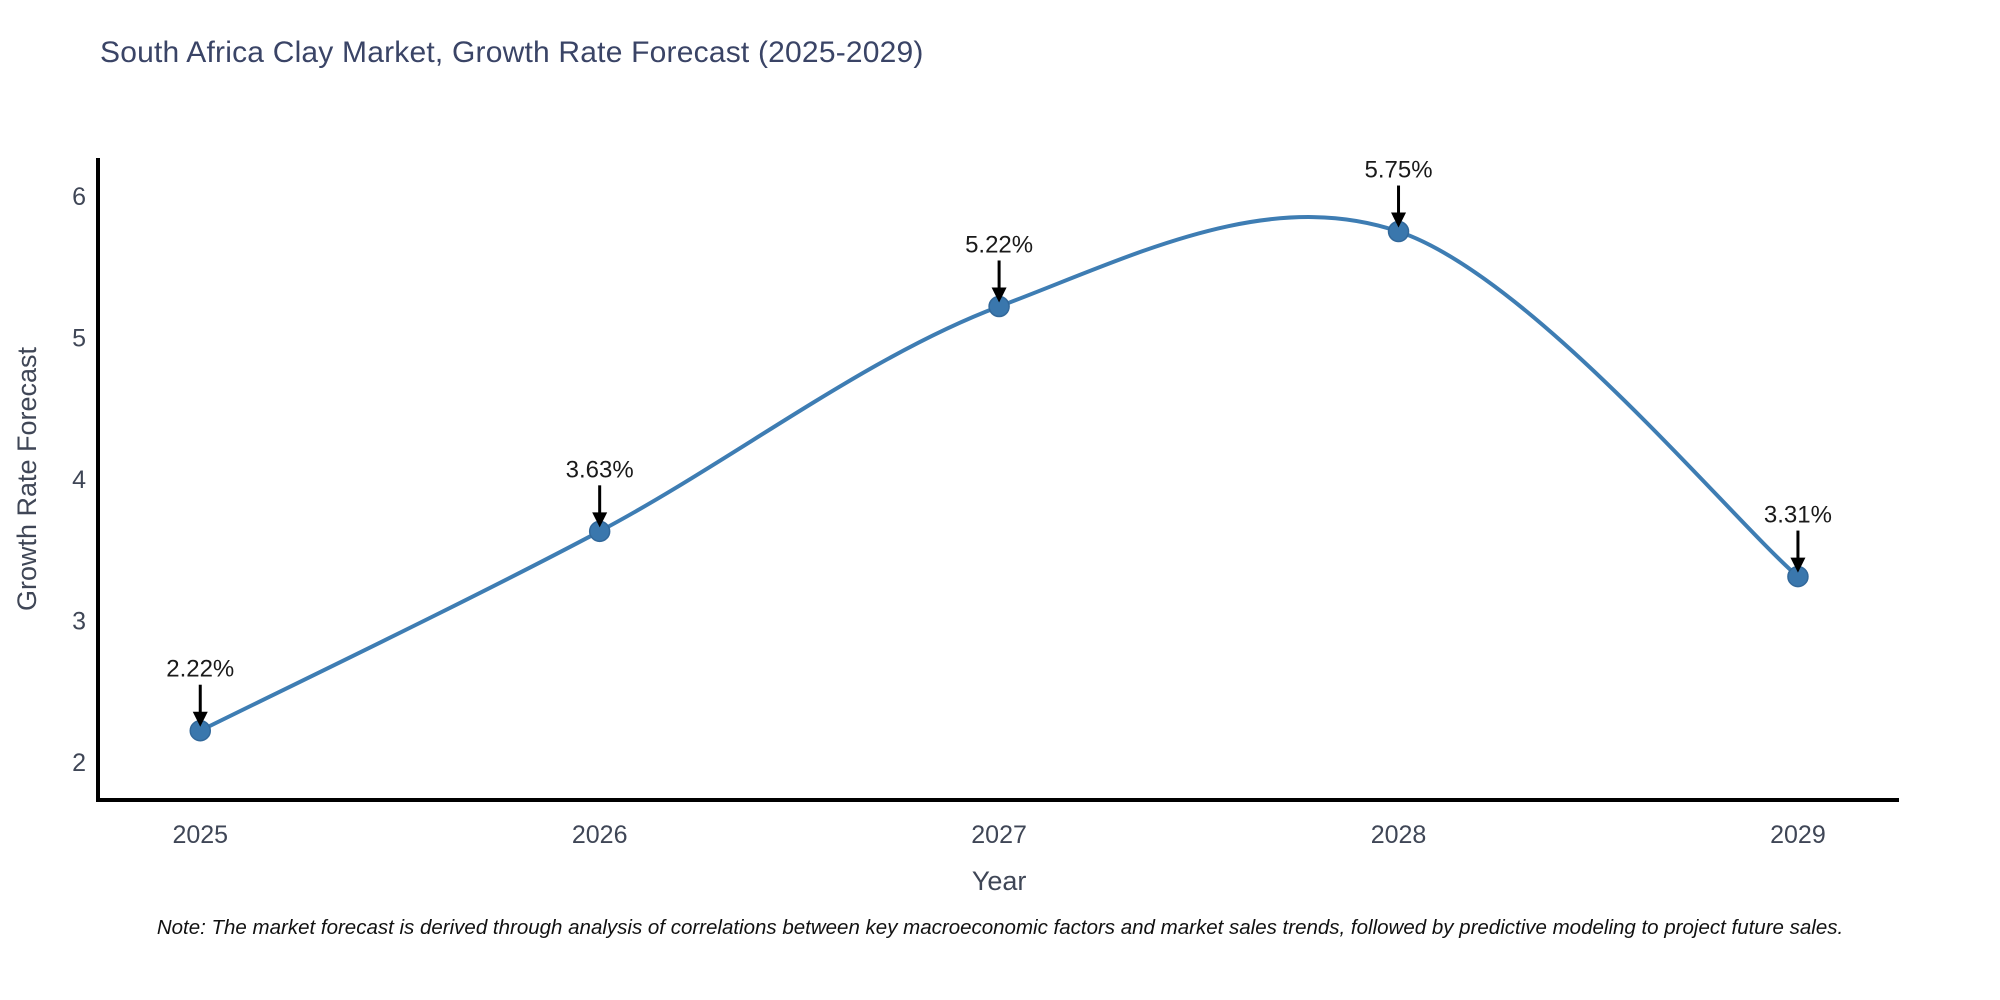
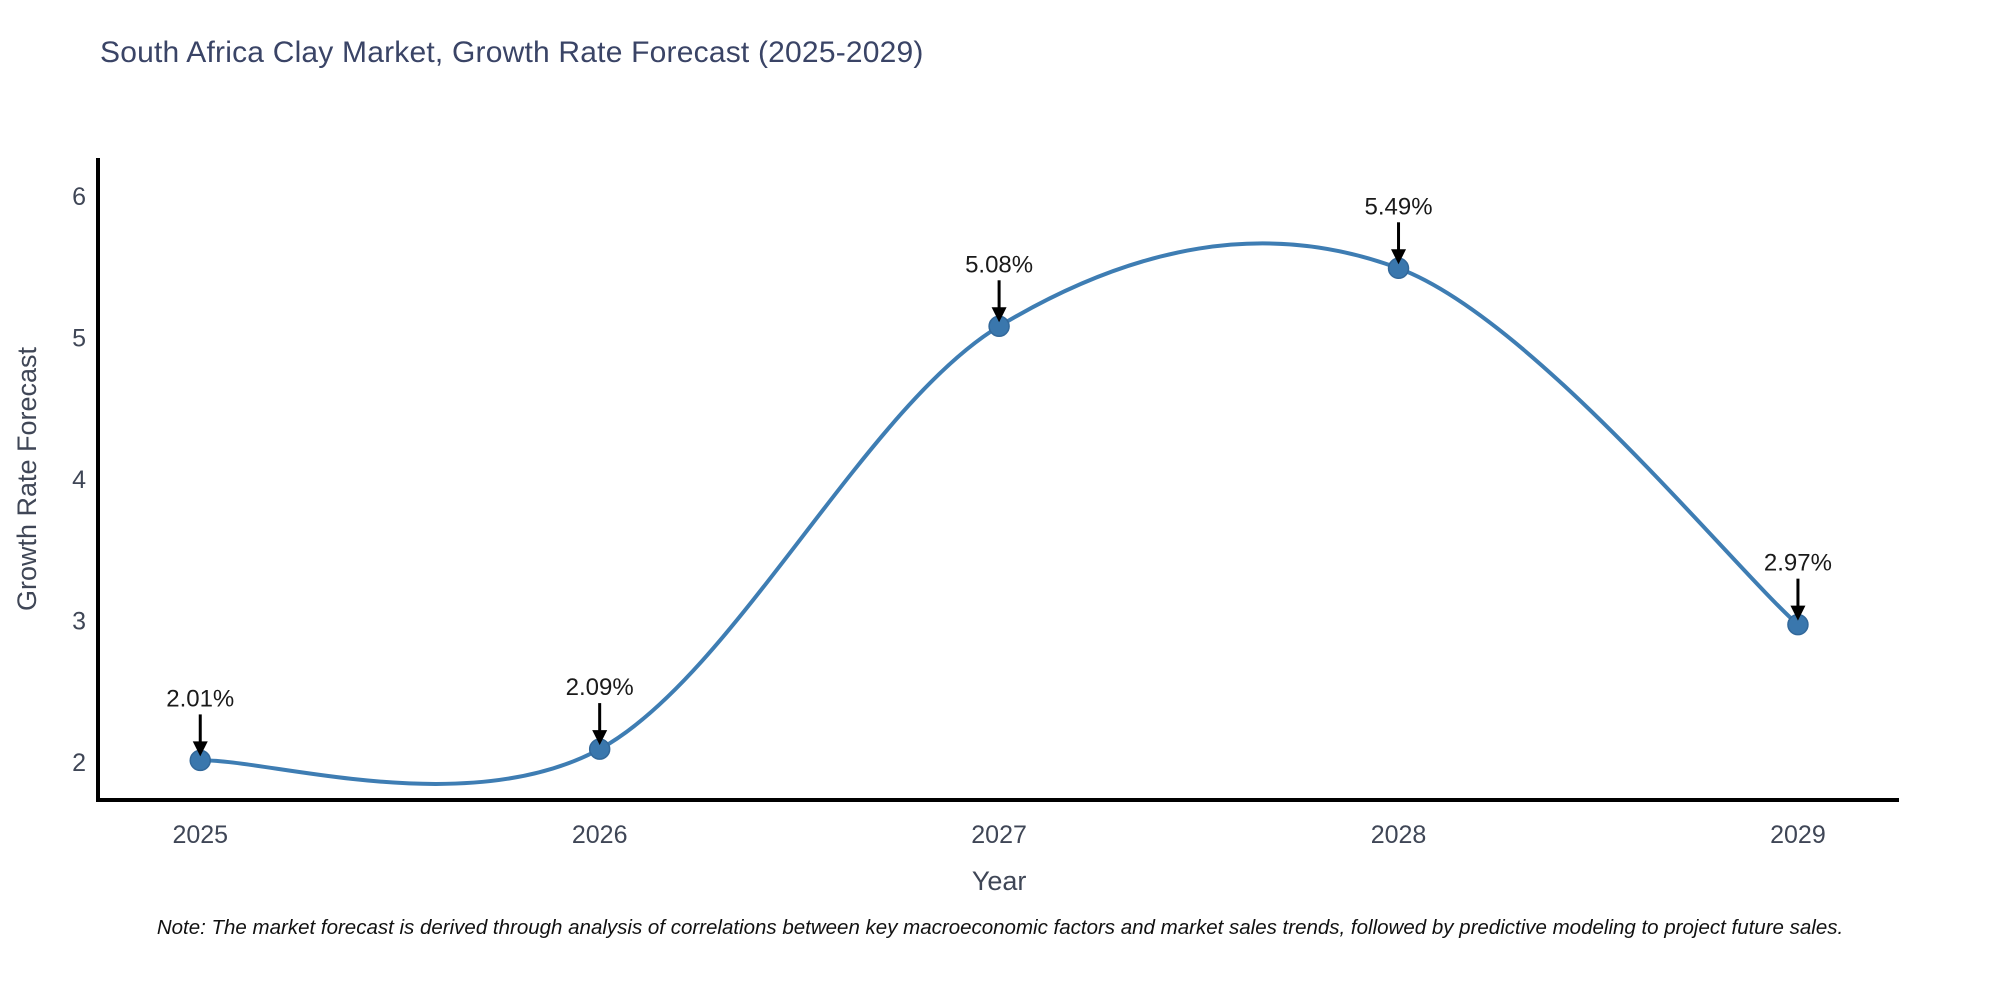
2025: 2.22% -> 2.01%
2026: 3.63% -> 2.09%
2027: 5.22% -> 5.08%
2028: 5.75% -> 5.49%
2029: 3.31% -> 2.97%
